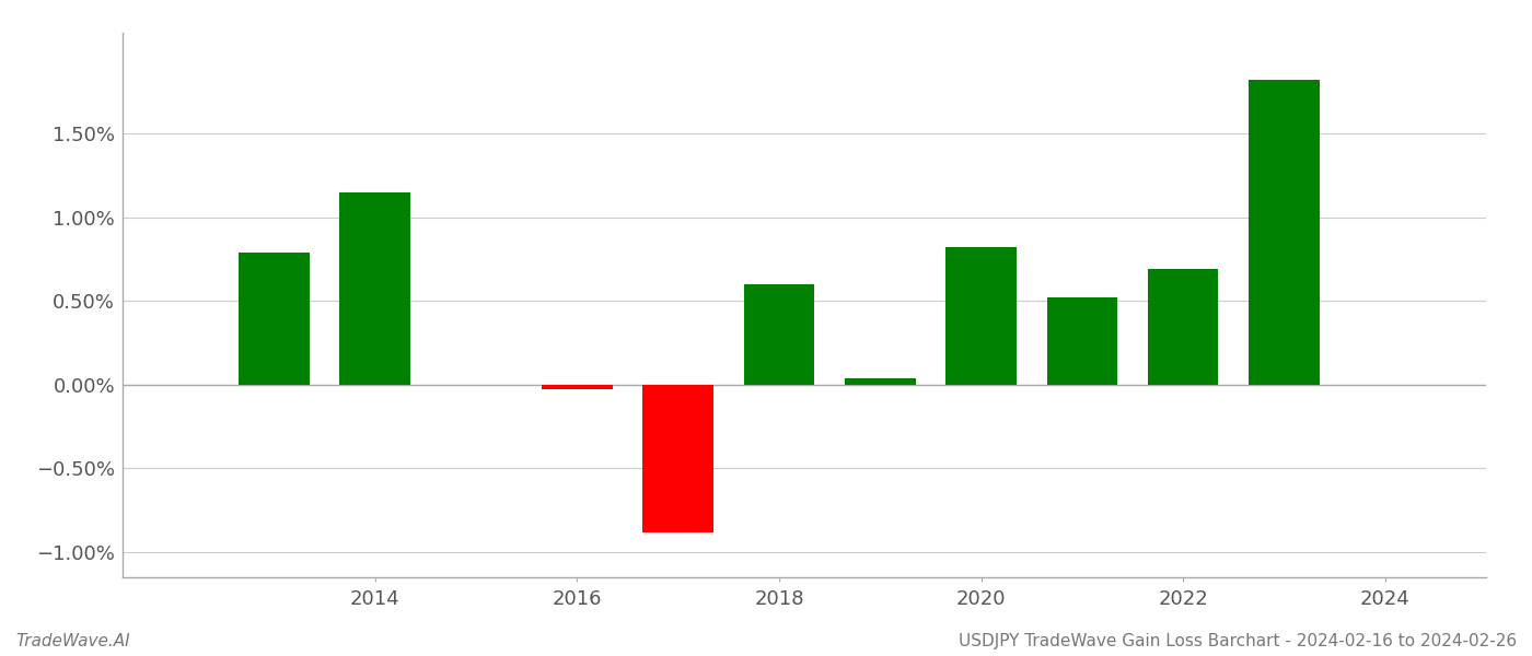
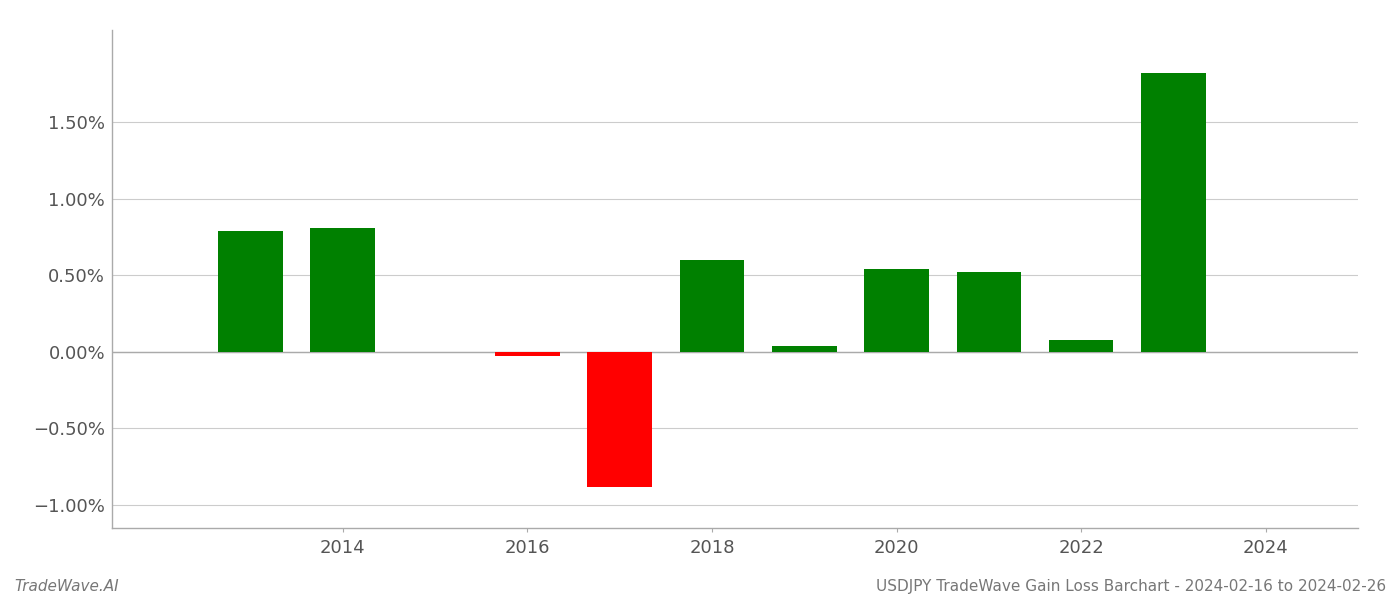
2014: 1.15% -> 0.81%
2020: 0.82% -> 0.54%
2022: 0.69% -> 0.08%
